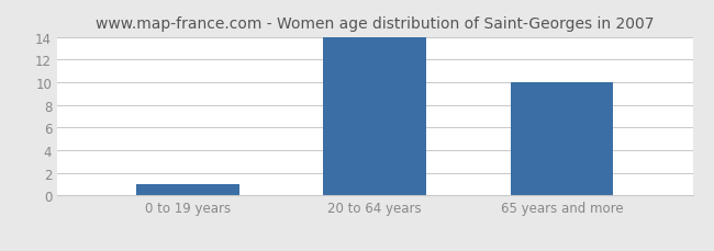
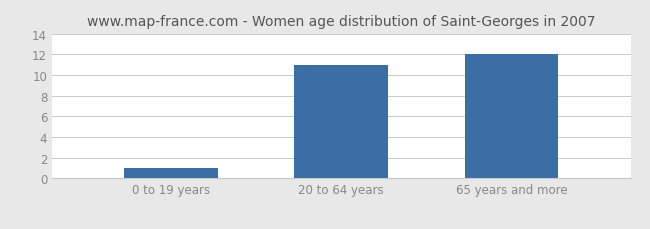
20 to 64 years: 14 -> 11
65 years and more: 10 -> 12
